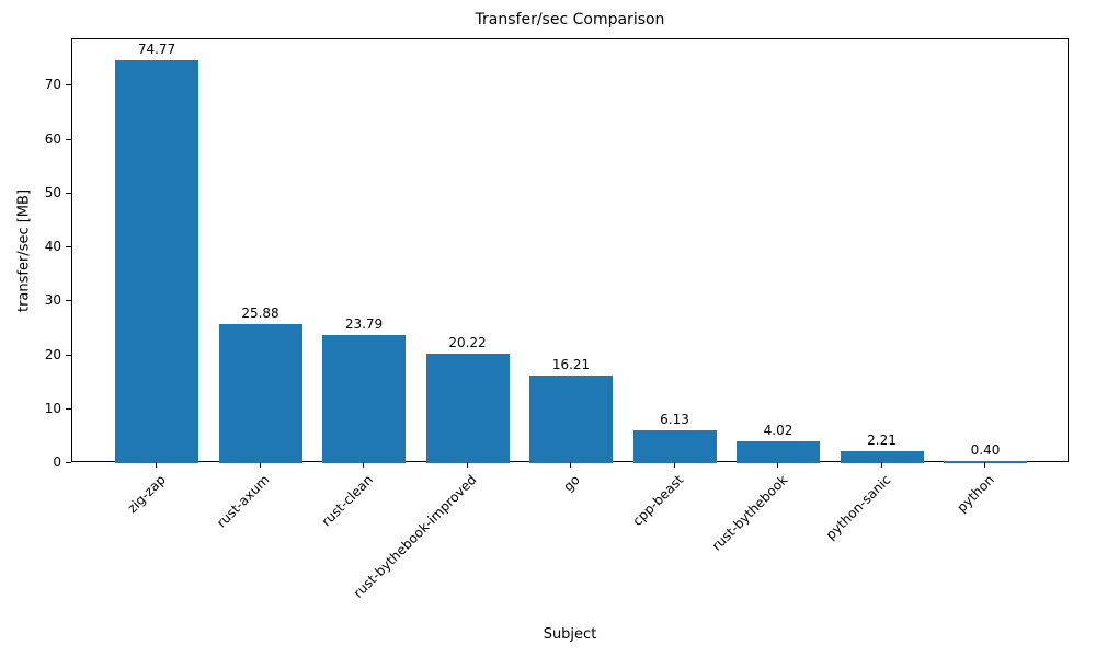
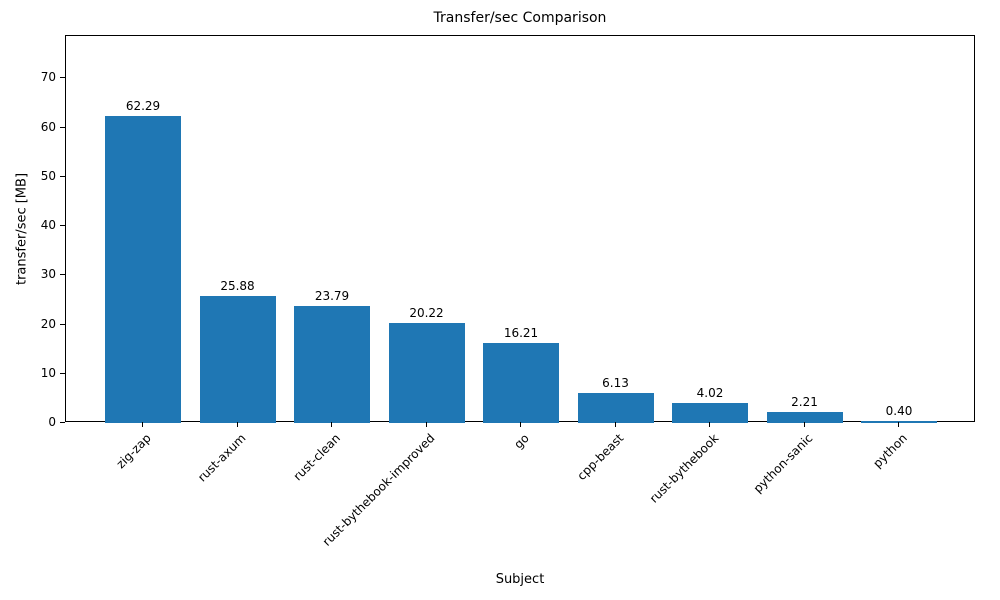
zig-zap: 74.77 -> 62.29
